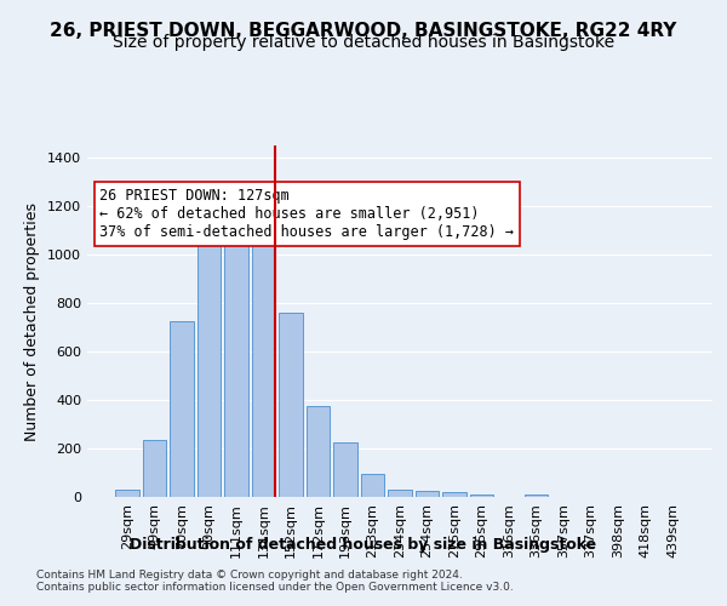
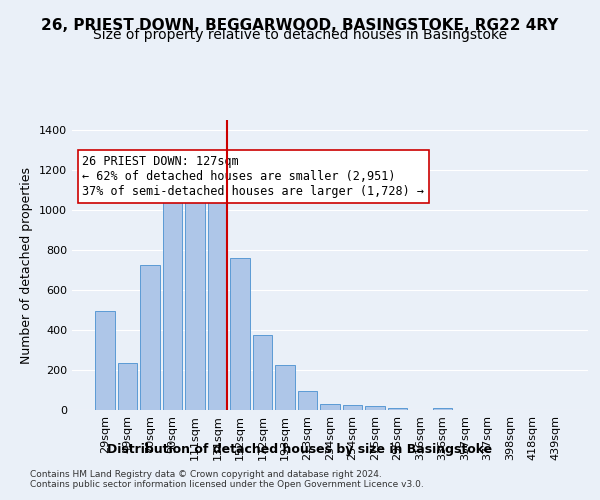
29sqm: 30 -> 495
